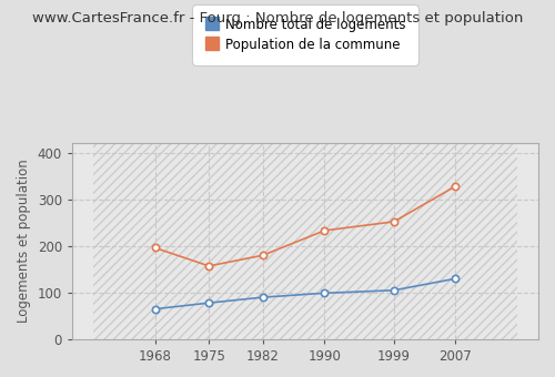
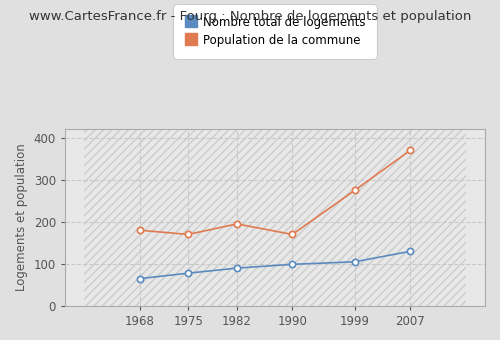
Population de la commune/1968: 196 -> 180
Population de la commune/1975: 157 -> 170
Population de la commune/1982: 180 -> 195
Population de la commune/1990: 233 -> 170
Population de la commune/1999: 252 -> 275
Population de la commune/2007: 328 -> 370
